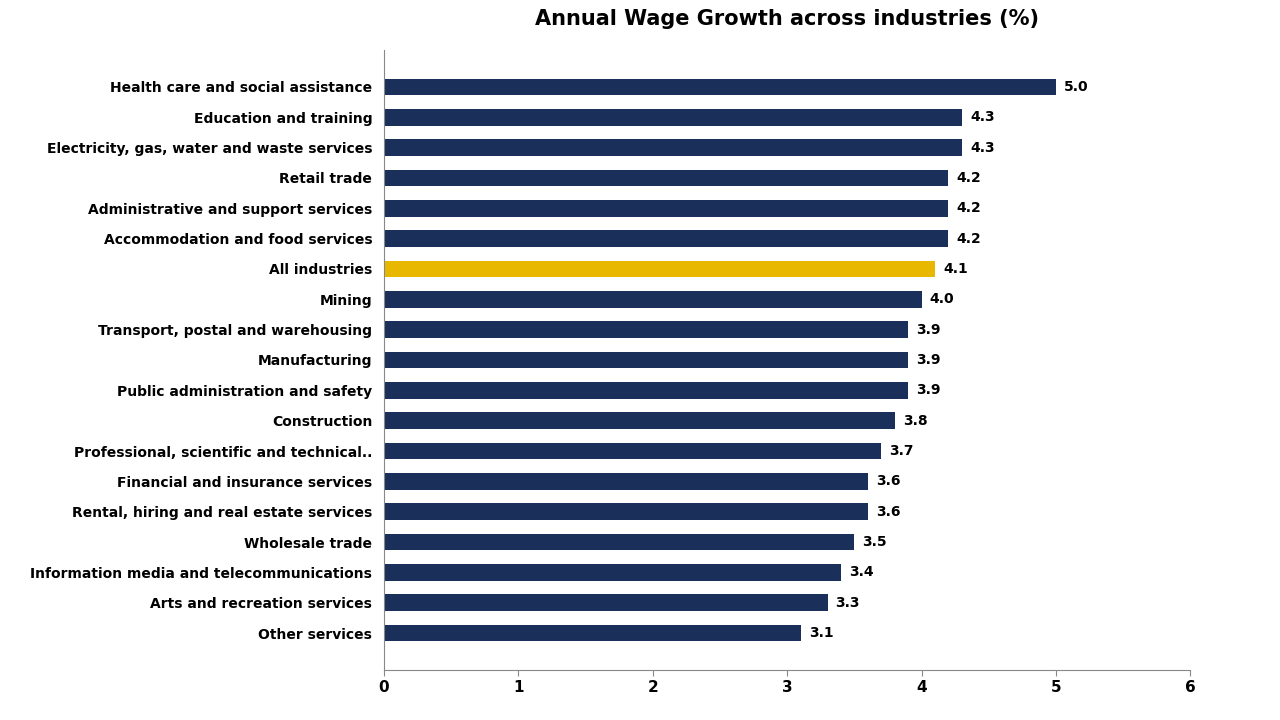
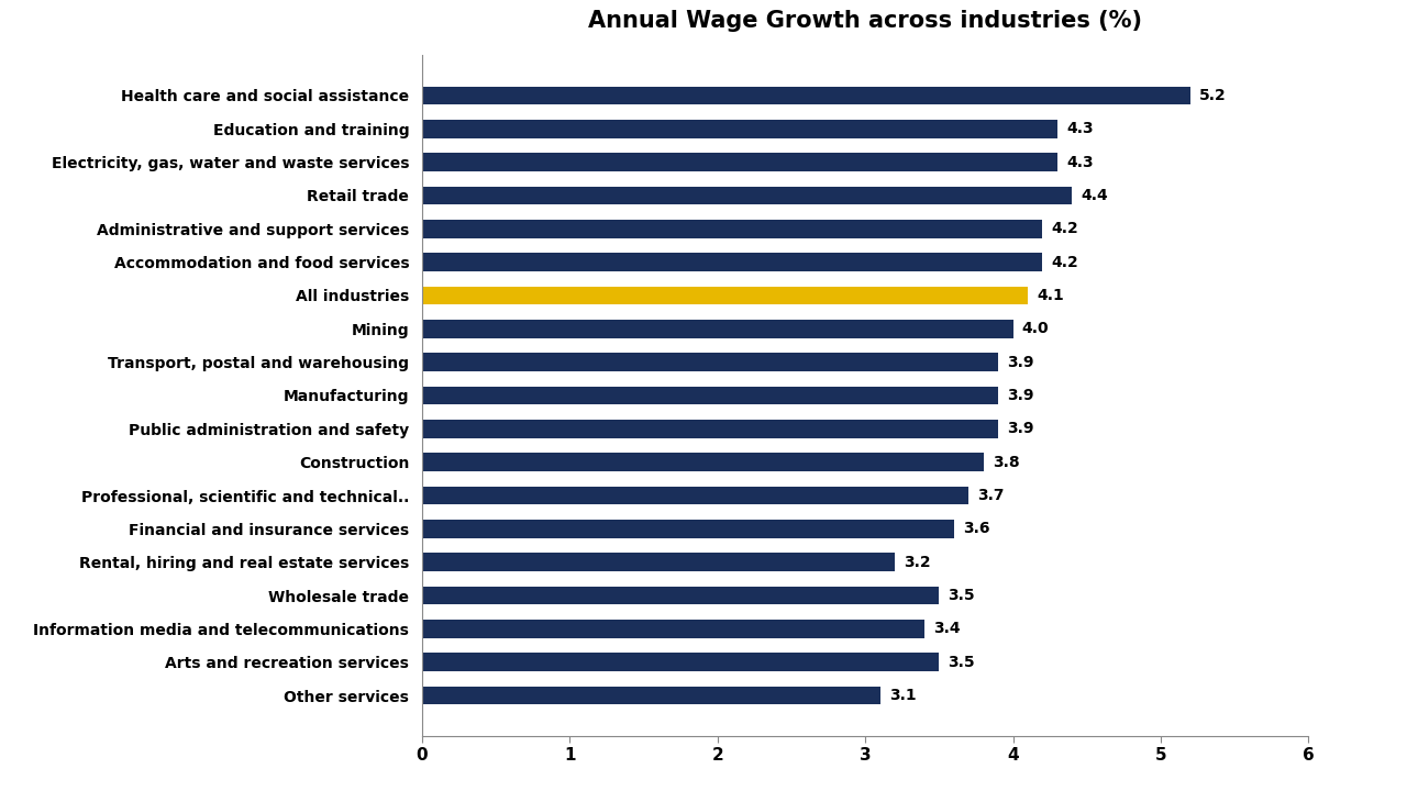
Health care and social assistance: 5.0 -> 5.2
Retail trade: 4.2 -> 4.4
Rental, hiring and real estate services: 3.6 -> 3.2
Arts and recreation services: 3.3 -> 3.5
